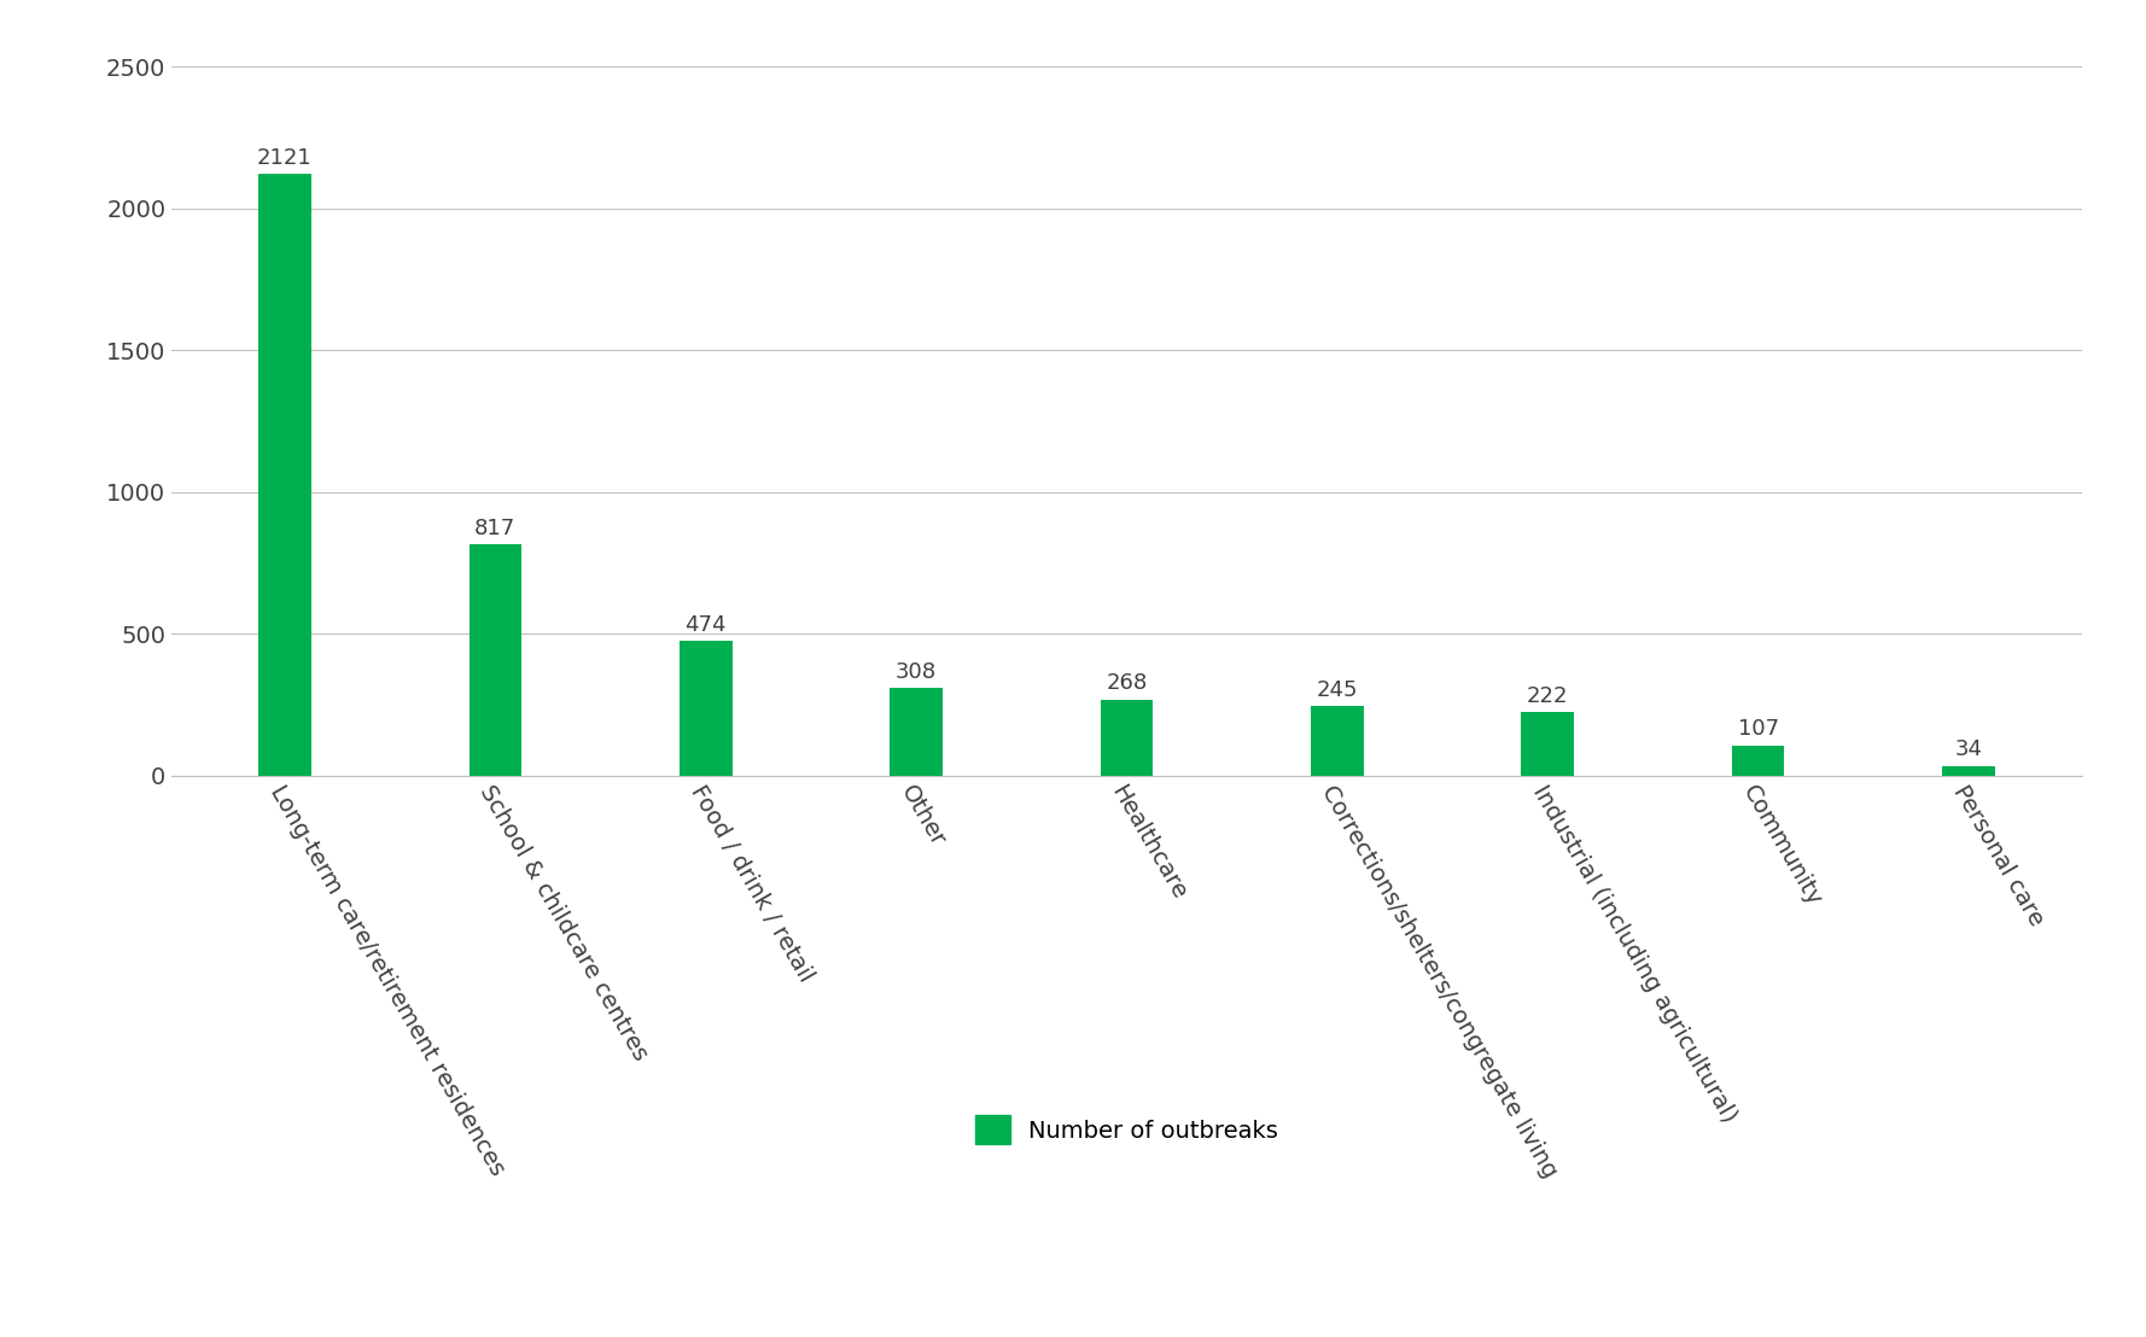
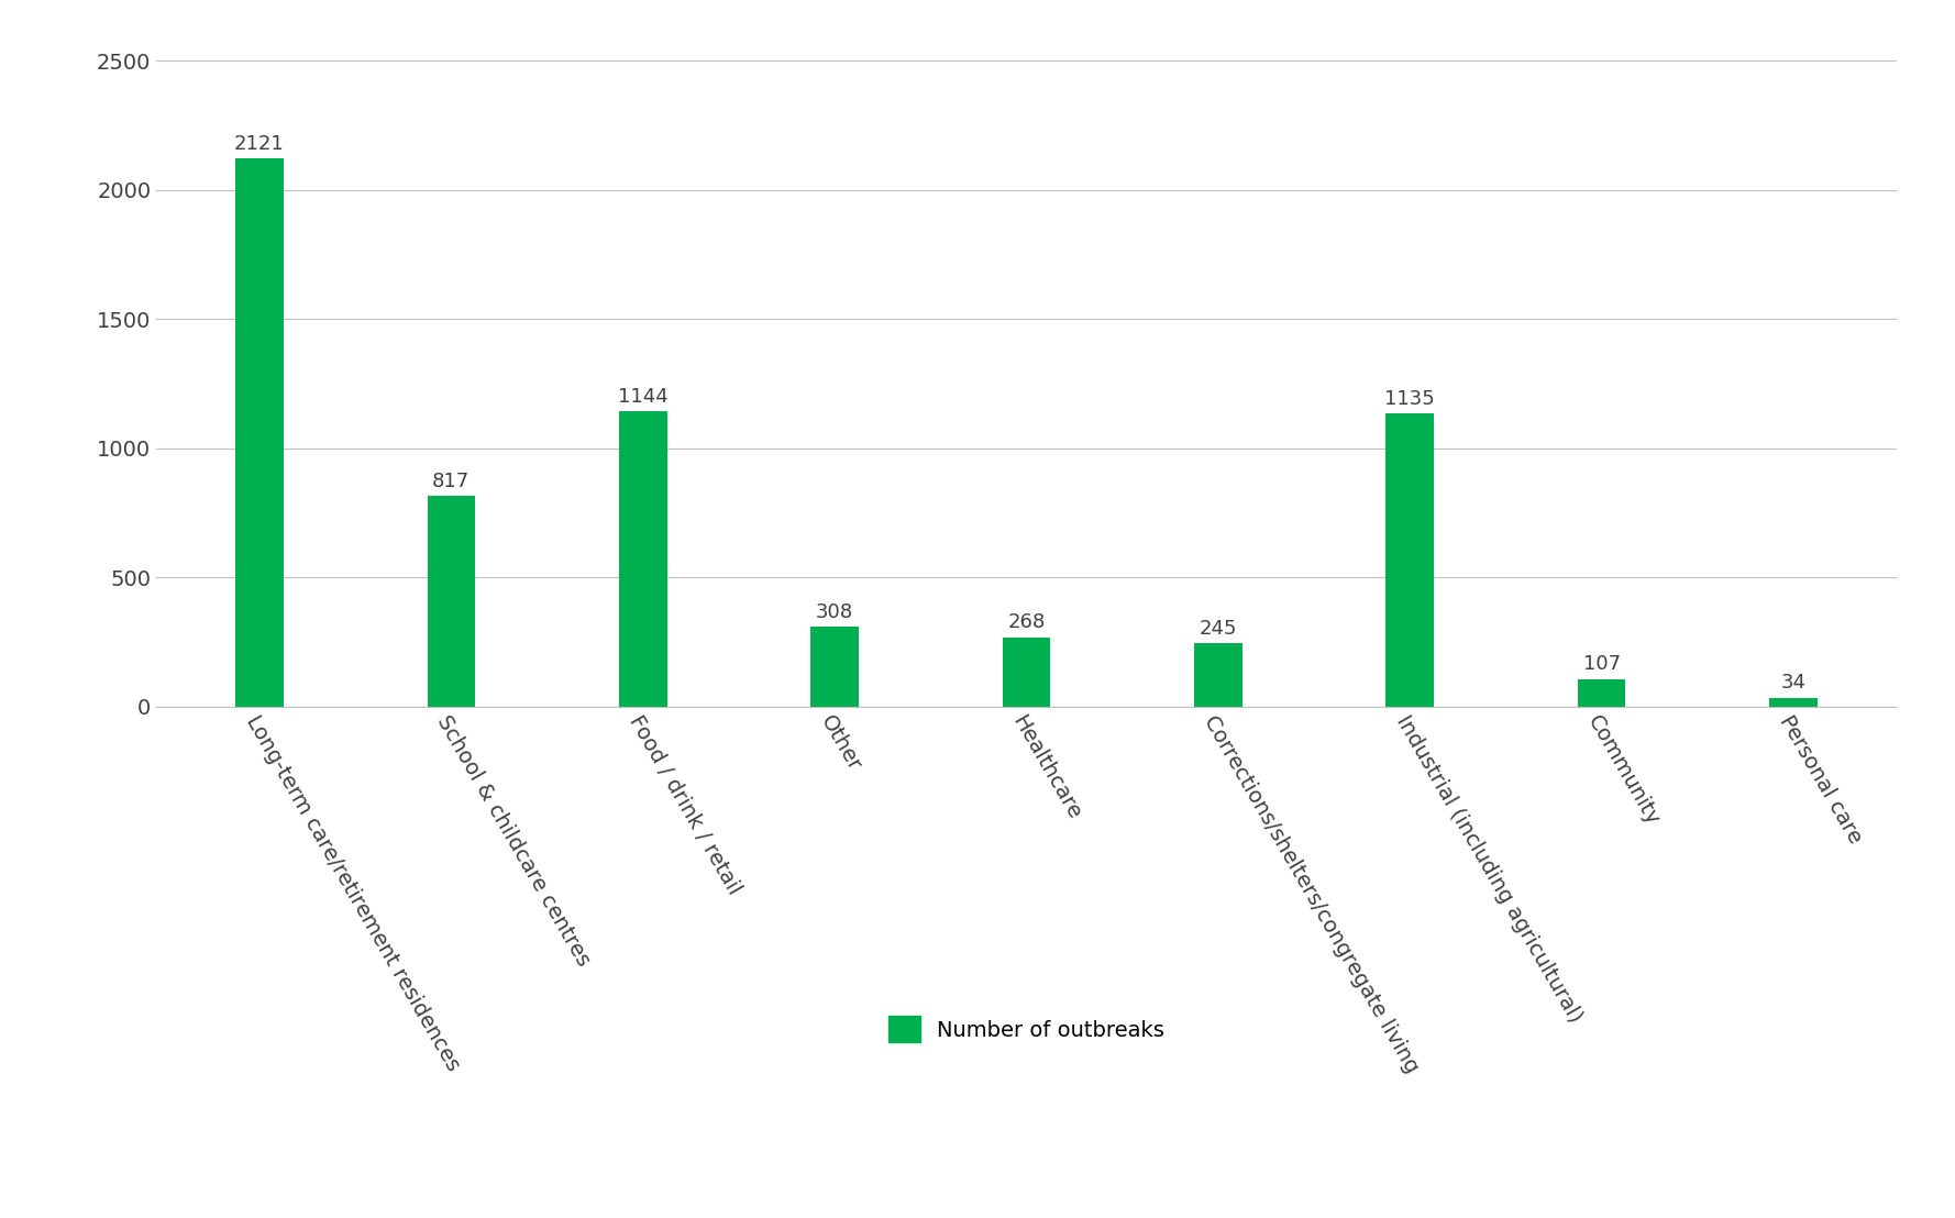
Food / drink / retail: 474 -> 1144
Industrial (including agricultural): 222 -> 1135
